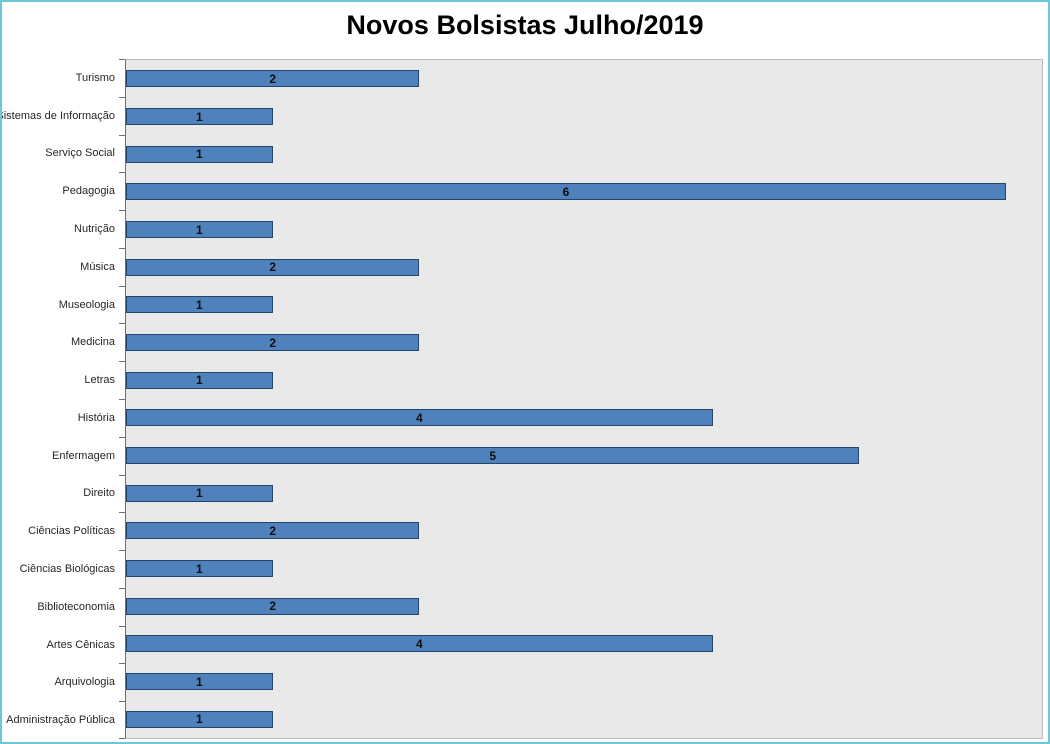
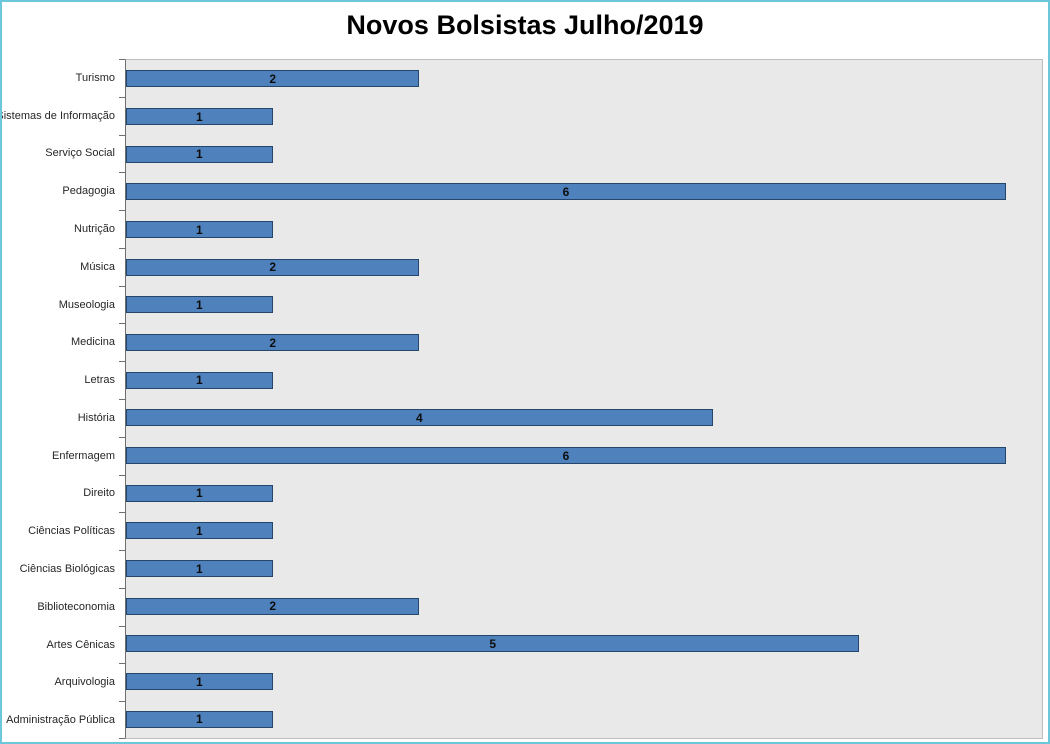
Enfermagem: 5 -> 6
Ciências Políticas: 2 -> 1
Artes Cênicas: 4 -> 5
